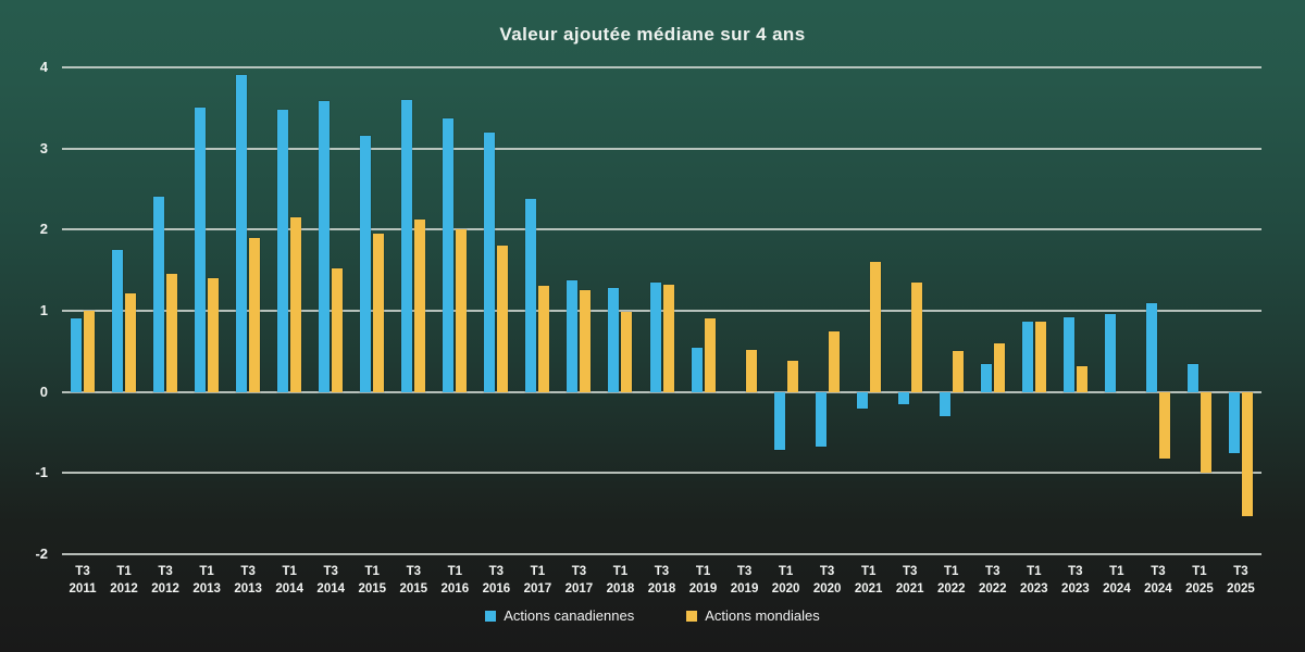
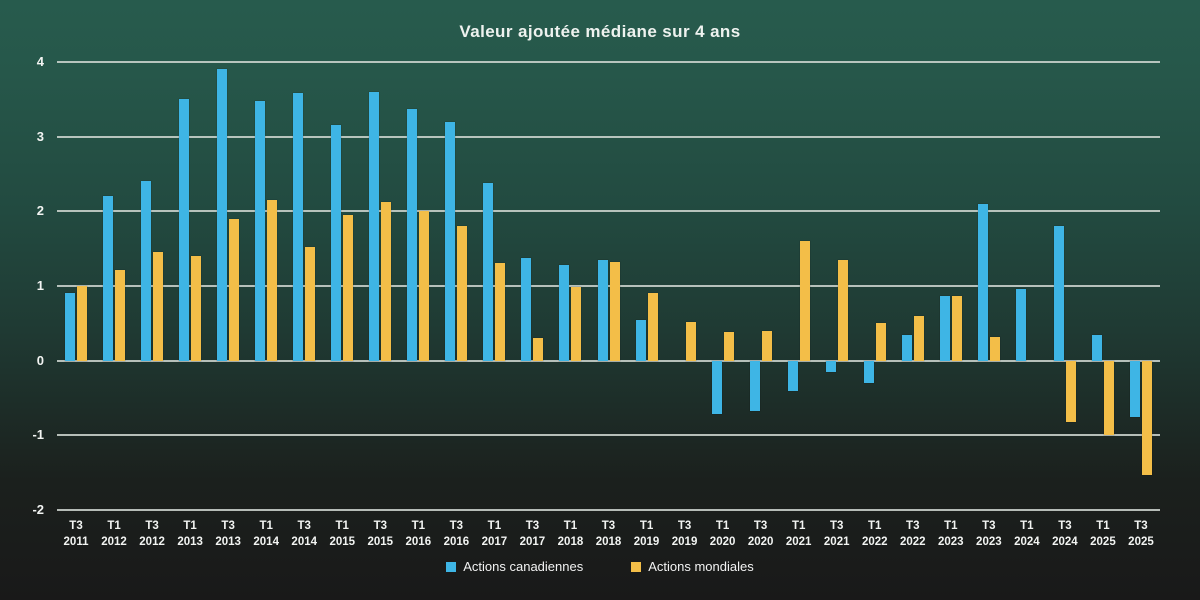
Actions canadiennes/T1 2012: 1.8 -> 2.2
Actions mondiales/T3 2017: 1.3 -> 0.3
Actions mondiales/T3 2020: 0.8 -> 0.4
Actions canadiennes/T1 2021: -0.2 -> -0.4
Actions canadiennes/T3 2023: 0.9 -> 2.1
Actions canadiennes/T3 2024: 1.1 -> 1.8
